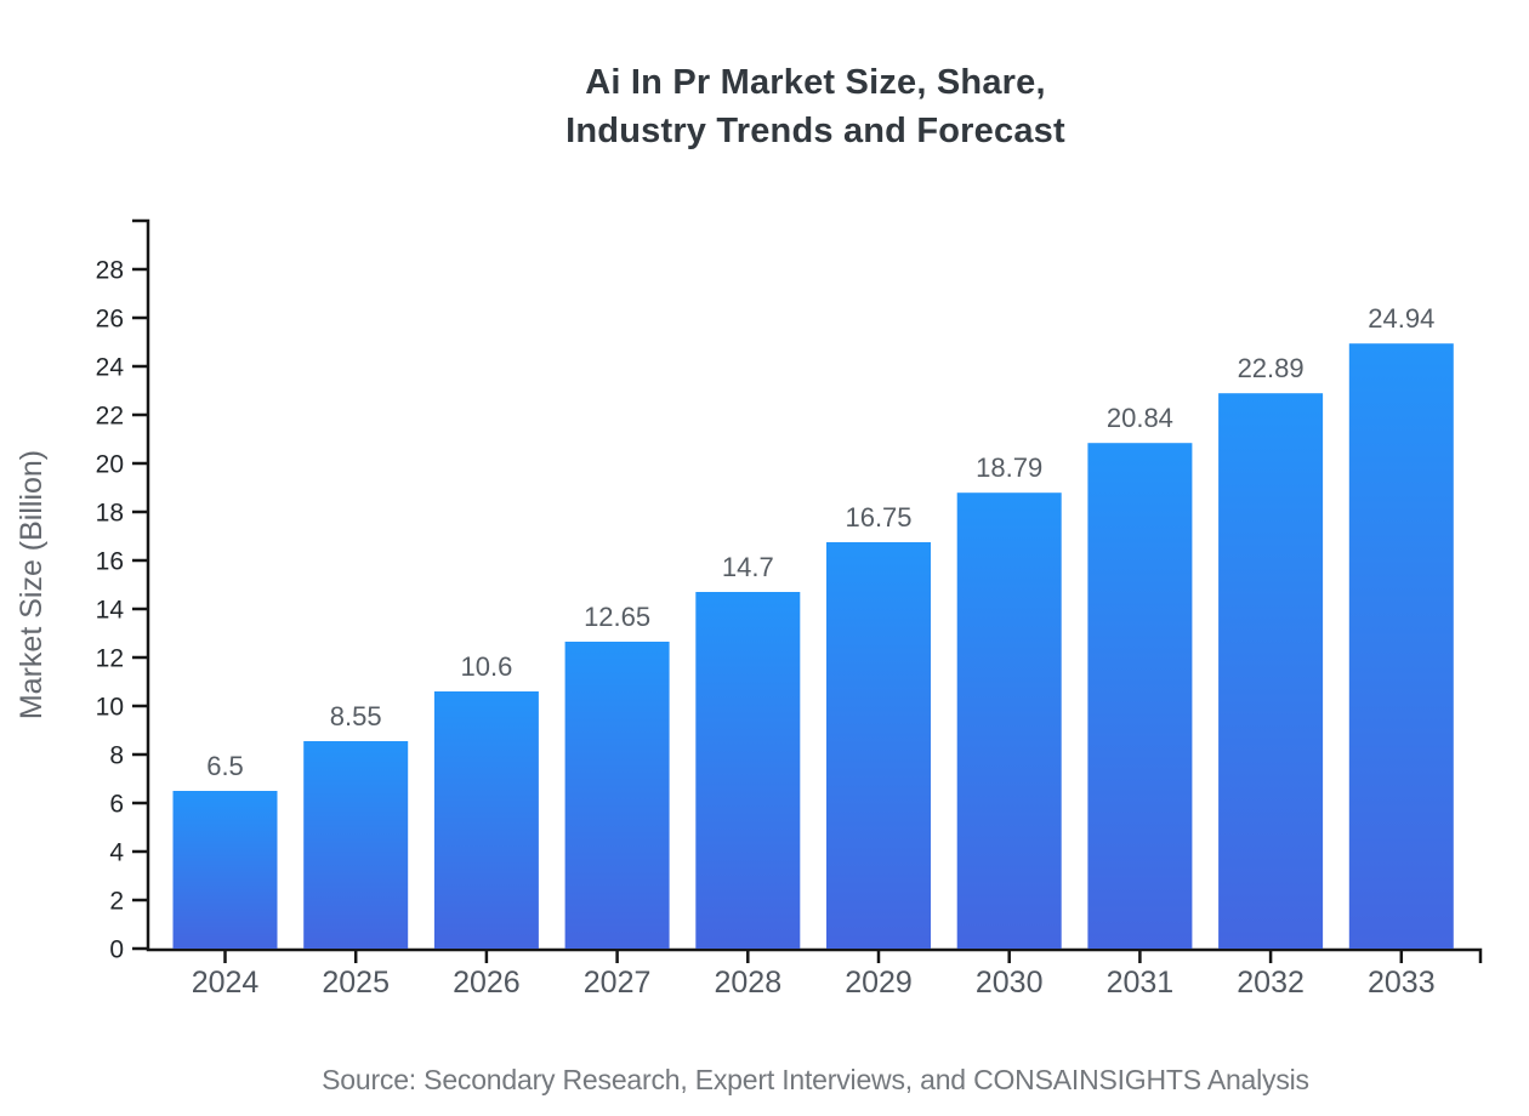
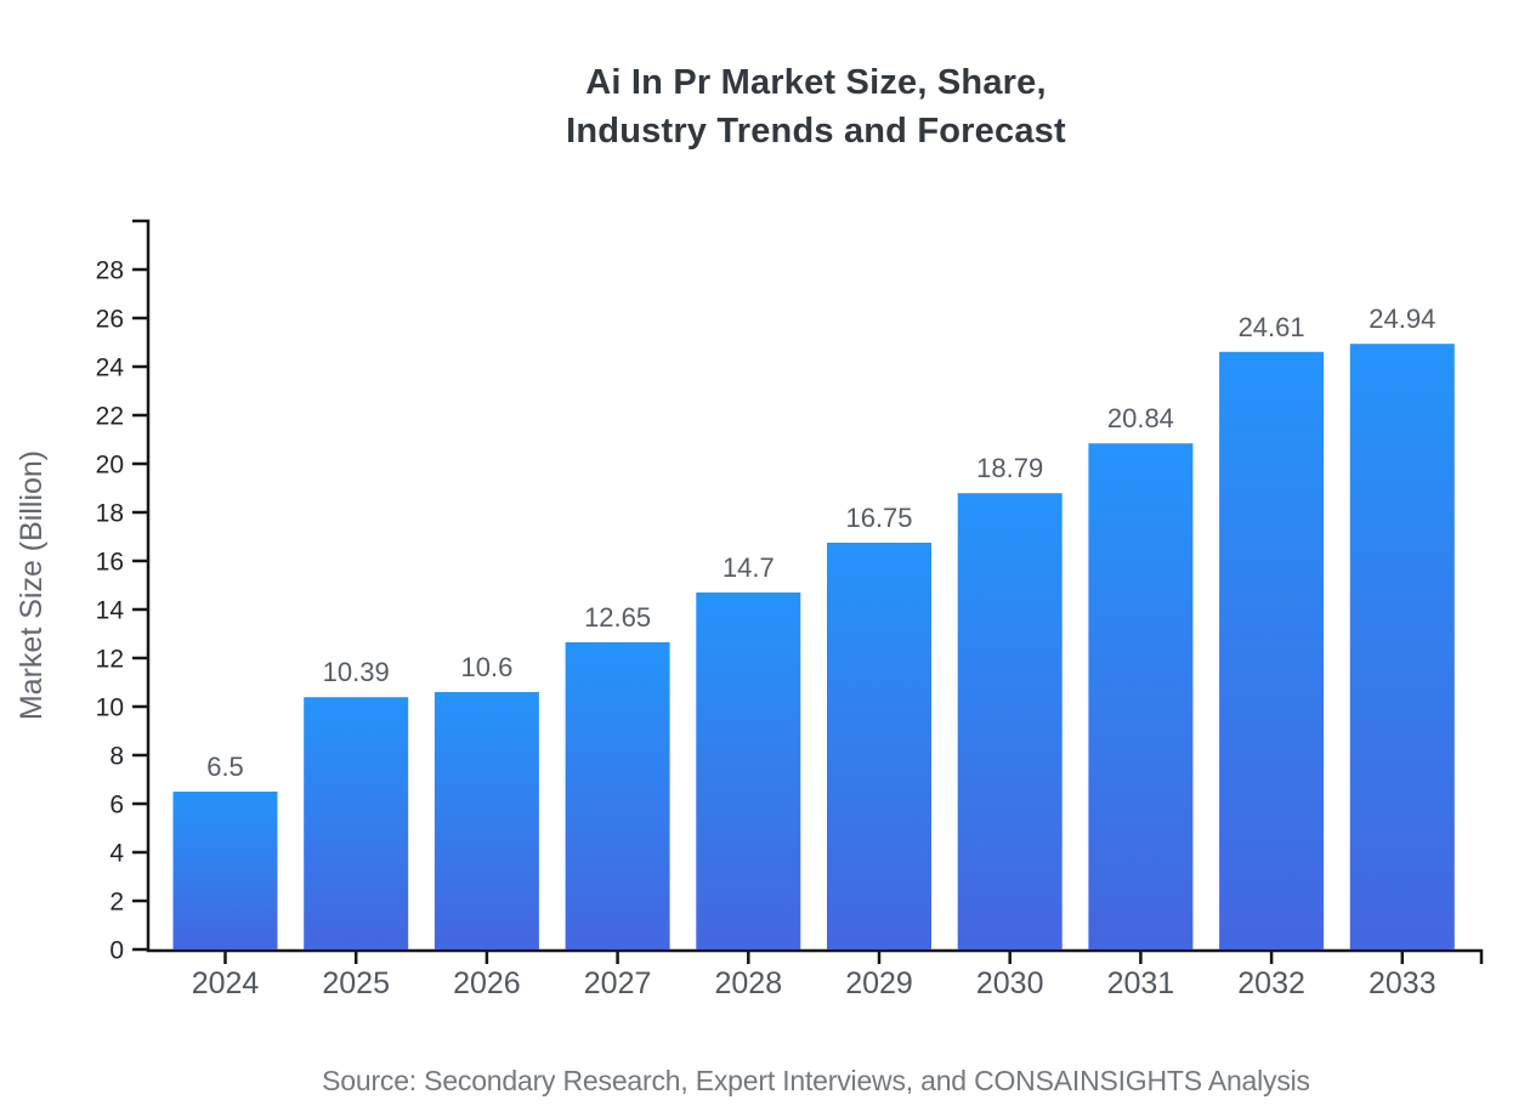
2025: 8.55 -> 10.39
2032: 22.89 -> 24.61
